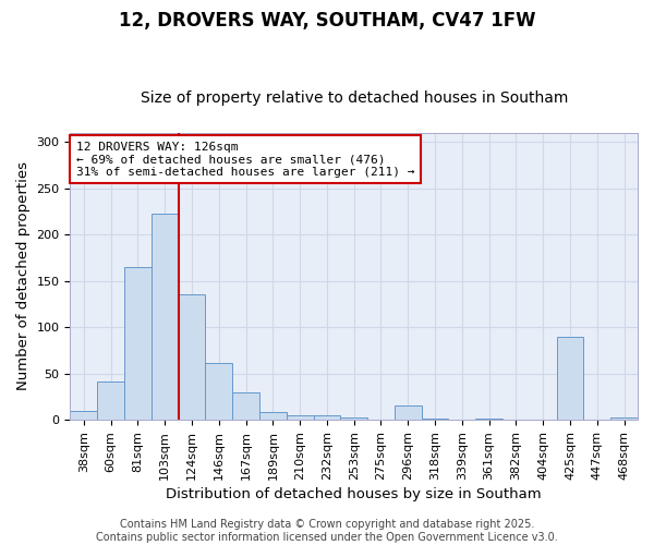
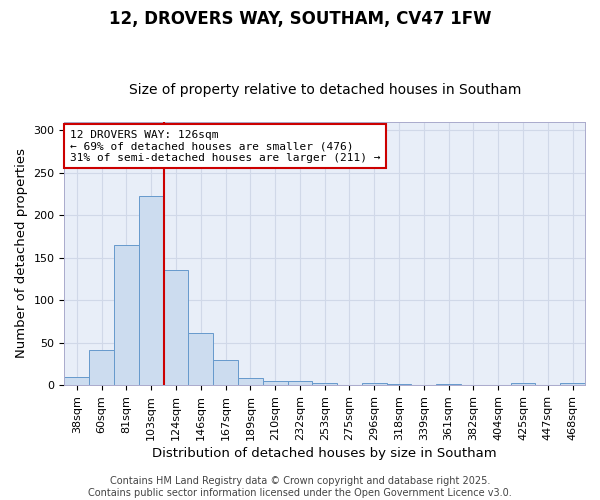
296sqm: 16 -> 3
425sqm: 90 -> 3
